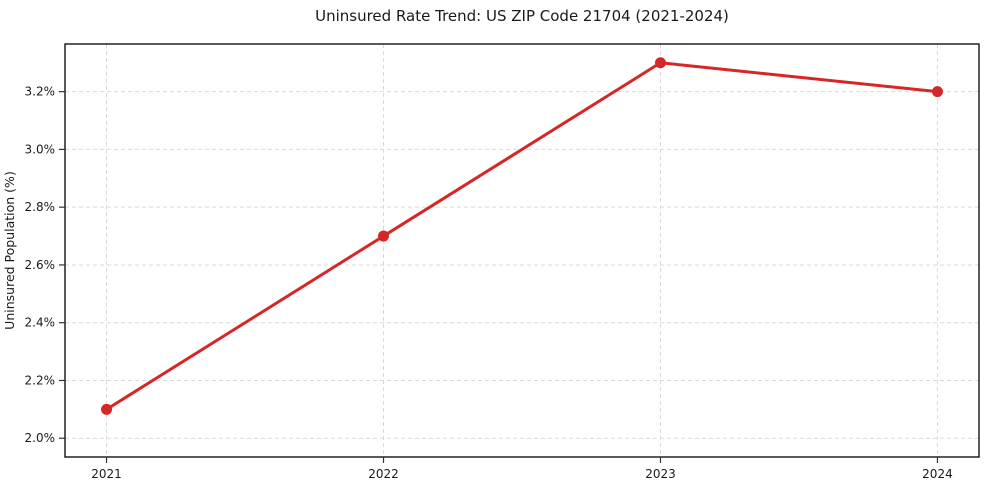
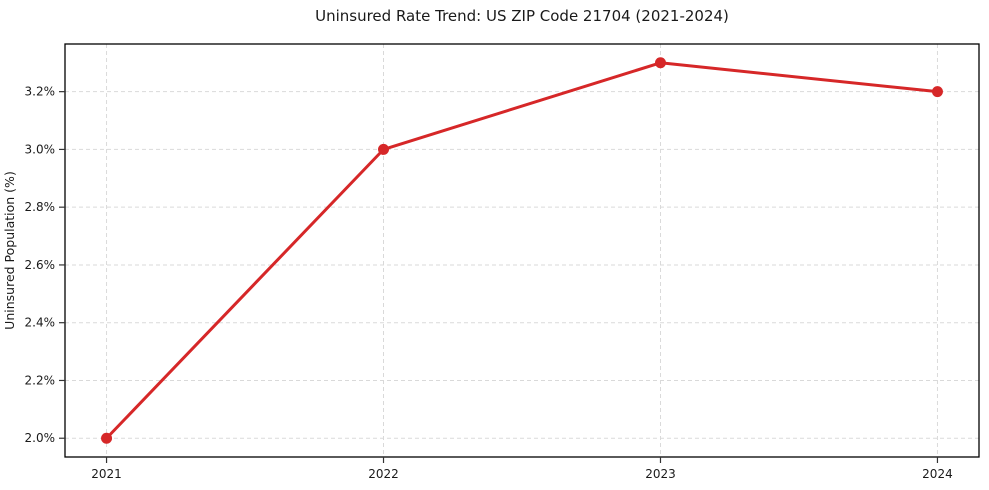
2021: 2.1% -> 2.0%
2022: 2.7% -> 3.0%
